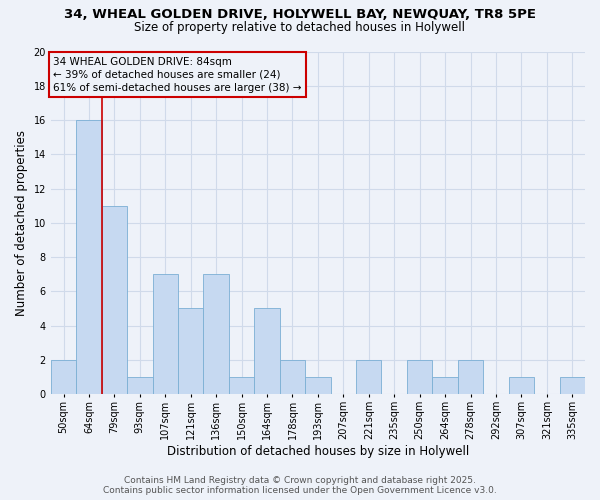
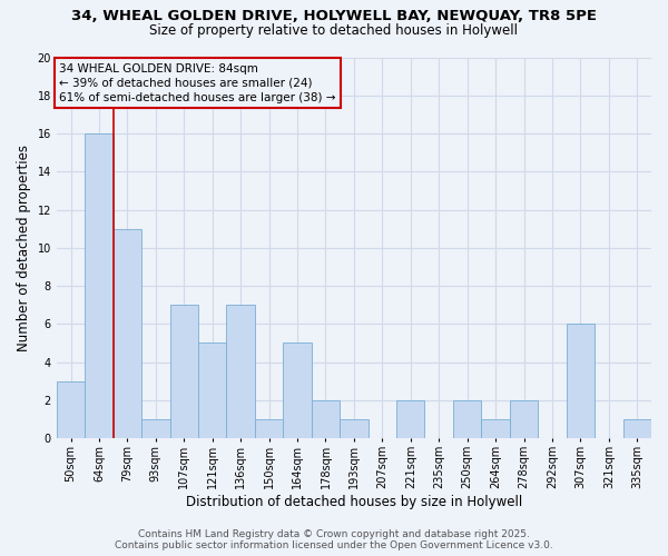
50sqm: 2 -> 3
307sqm: 1 -> 6
